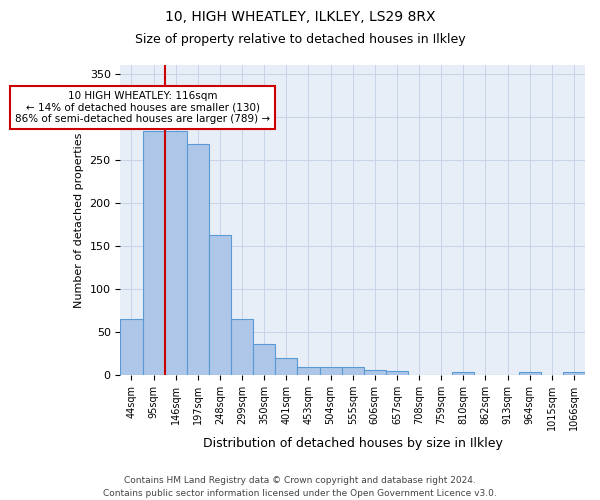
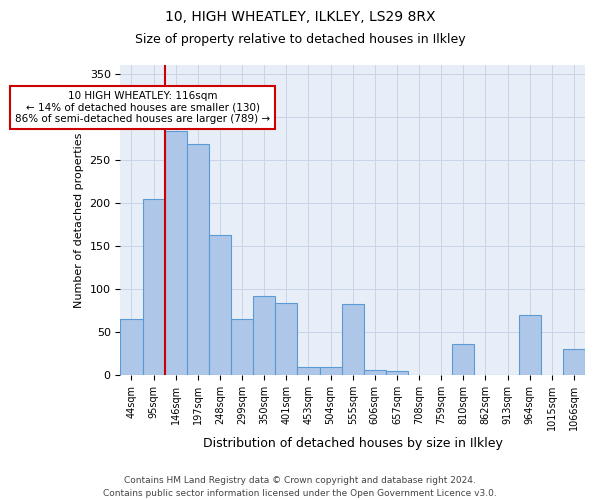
95sqm: 283 -> 204
350sqm: 36 -> 92
401sqm: 20 -> 84
555sqm: 9 -> 82
810sqm: 3 -> 36
964sqm: 3 -> 70
1066sqm: 3 -> 30
